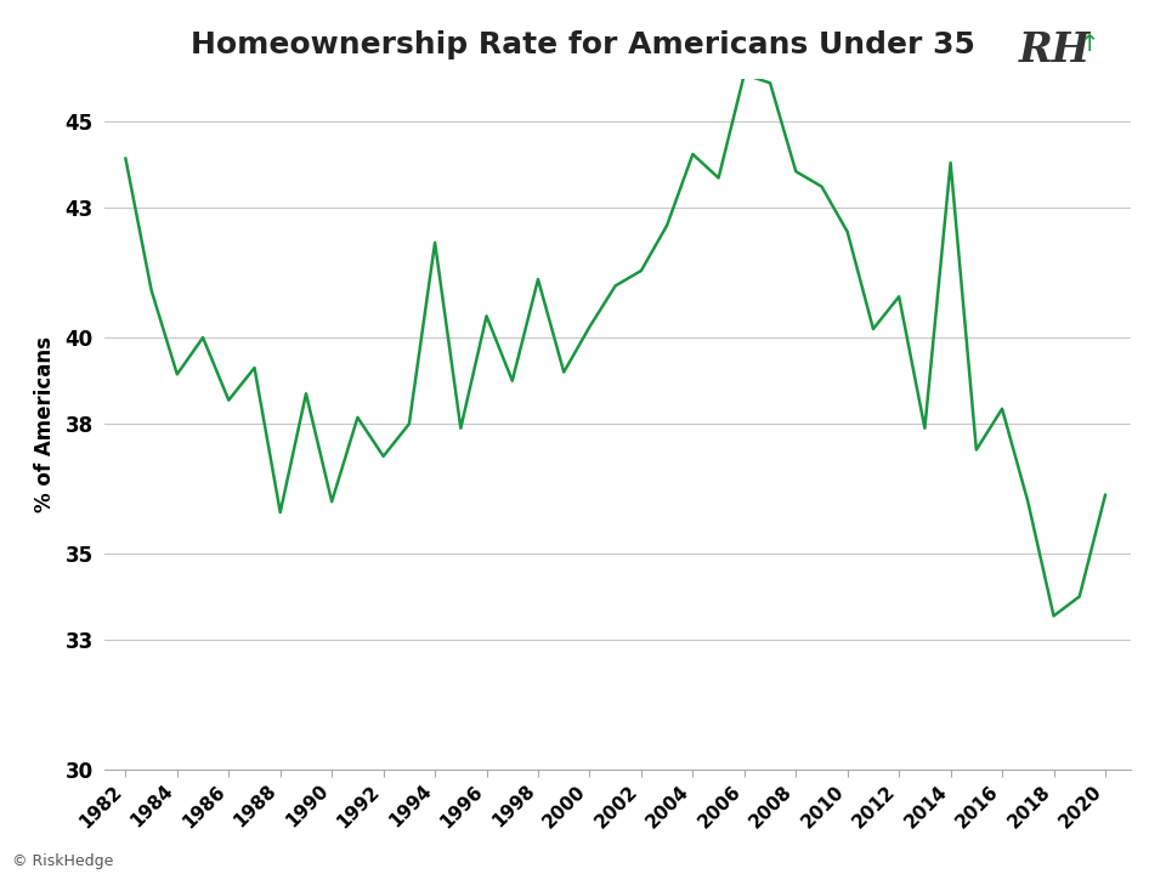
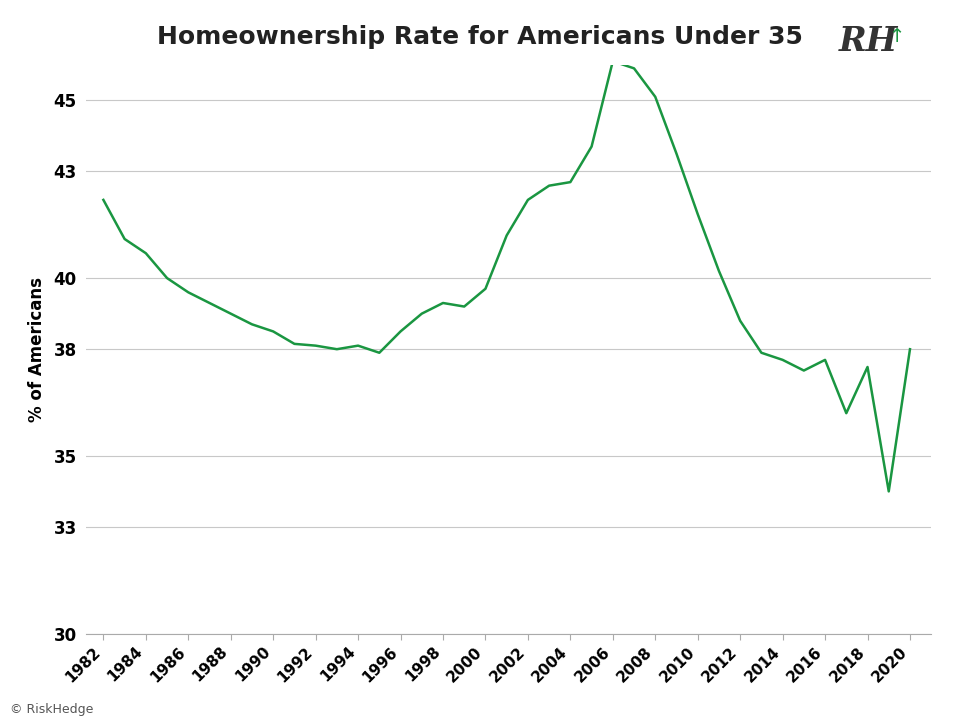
1982: 44.15 -> 42.20
1984: 39.15 -> 40.70
1986: 38.55 -> 39.60
1988: 35.95 -> 39.00
1990: 36.20 -> 38.50
1992: 37.25 -> 38.10
1994: 42.20 -> 38.10
1996: 40.50 -> 38.50
1998: 41.35 -> 39.30
2000: 40.25 -> 39.70
2002: 41.55 -> 42.20
2004: 44.25 -> 42.70
2008: 43.85 -> 45.10
2010: 42.45 -> 41.80
2012: 40.95 -> 38.80
2014: 44.05 -> 37.70
2016: 38.35 -> 37.70
2018: 33.55 -> 37.50
2020: 36.35 -> 38.00
